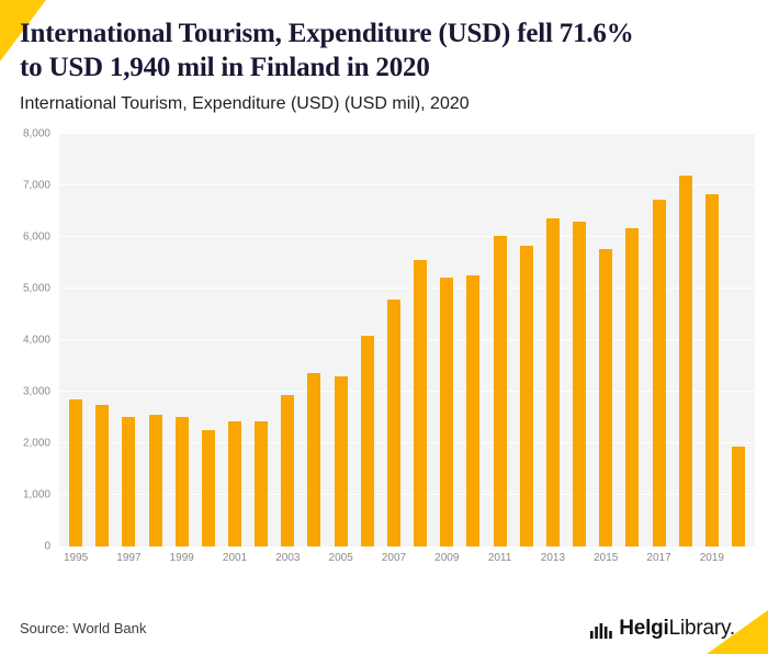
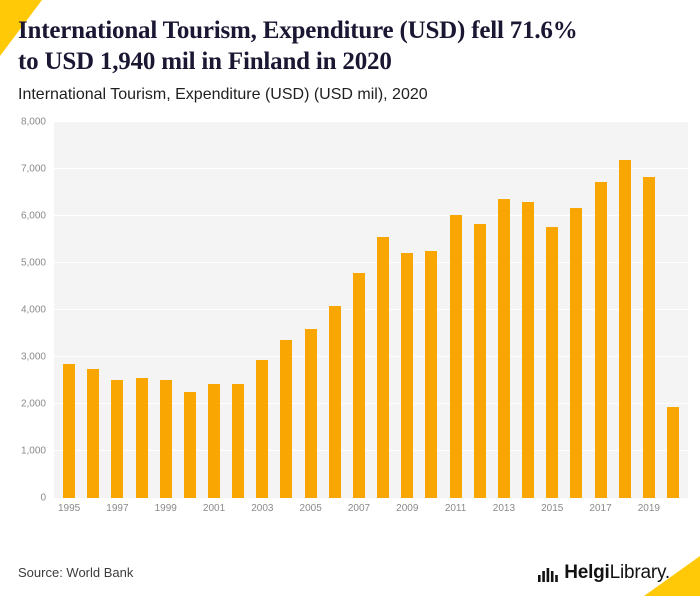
2005: 3300 -> 3600
